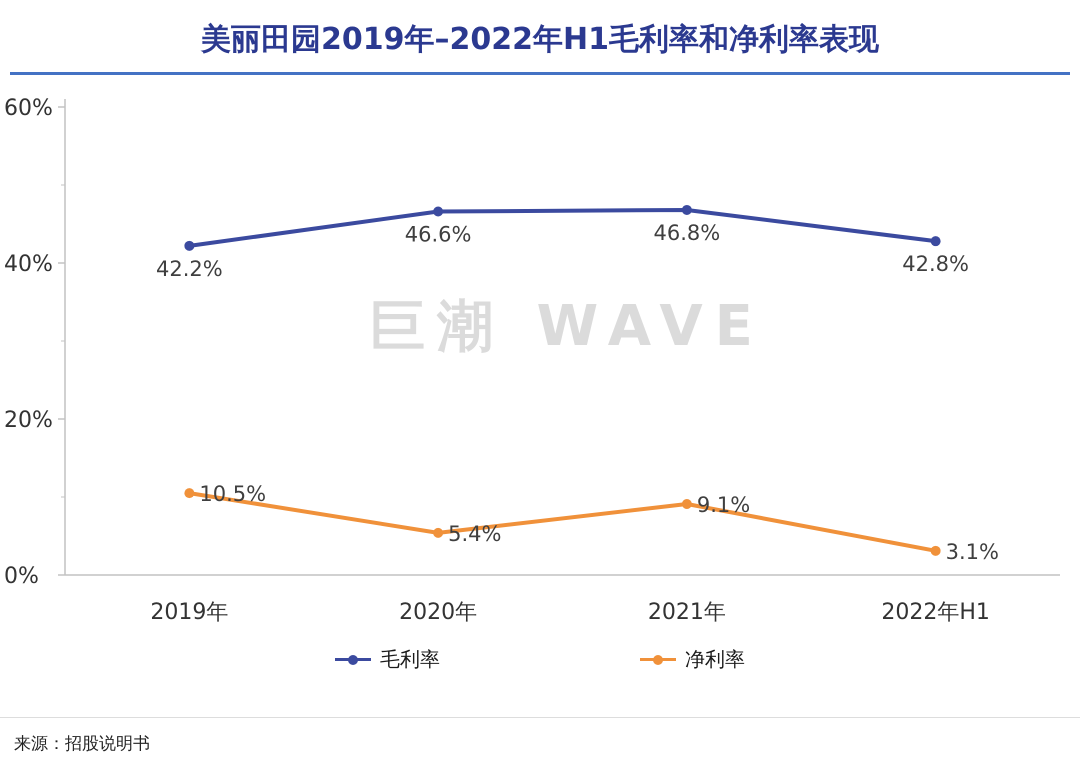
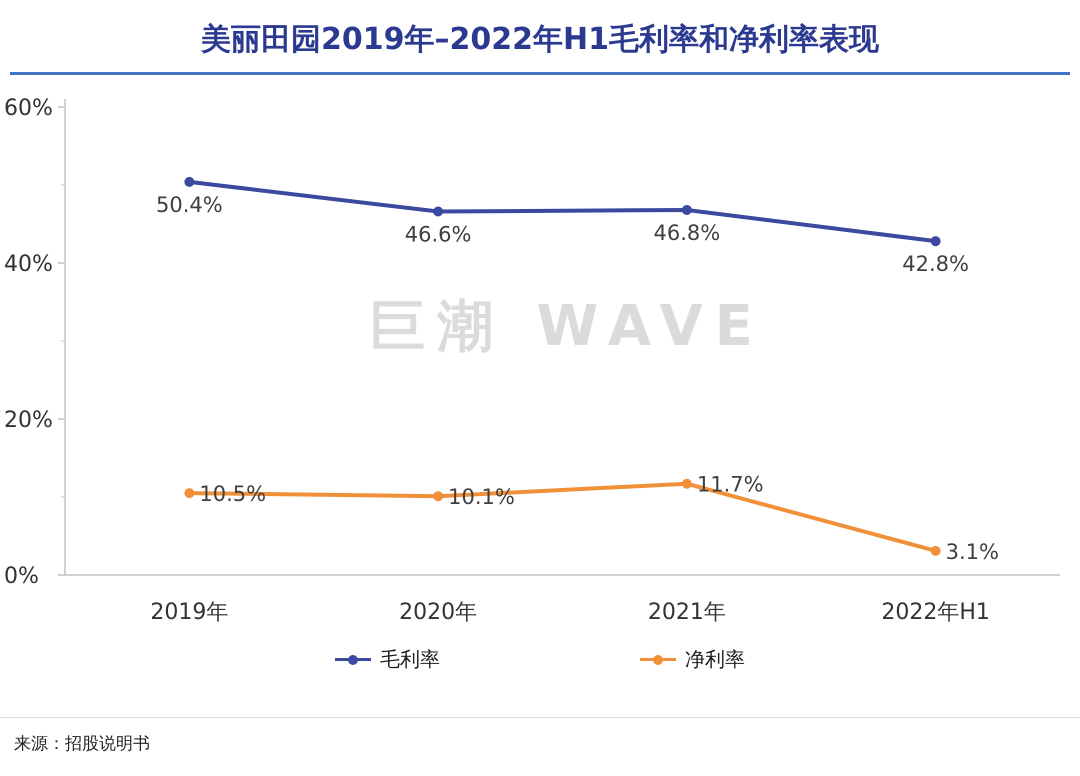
毛利率/2019年: 42.2% -> 50.4%
净利率/2020年: 5.4% -> 10.1%
净利率/2021年: 9.1% -> 11.7%
